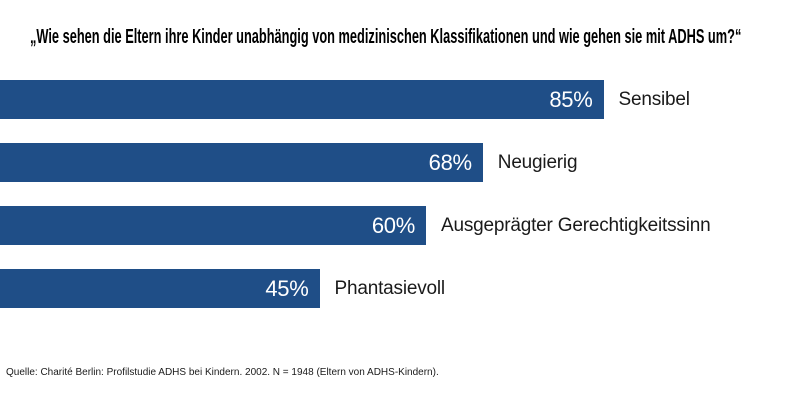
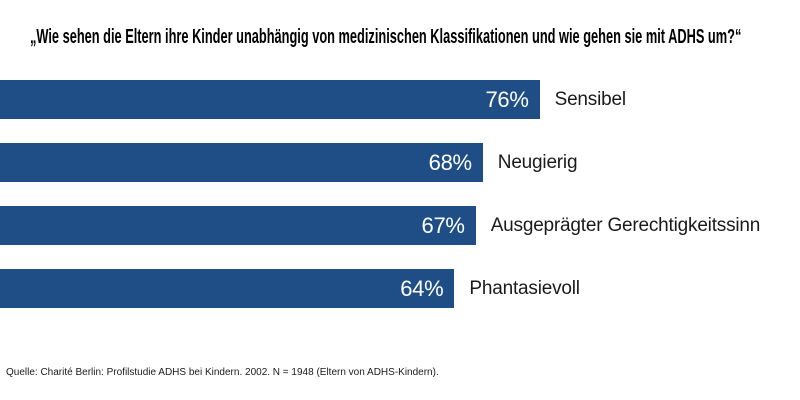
Sensibel: 85% -> 76%
Ausgeprägter Gerechtigkeitssinn: 60% -> 67%
Phantasievoll: 45% -> 64%
